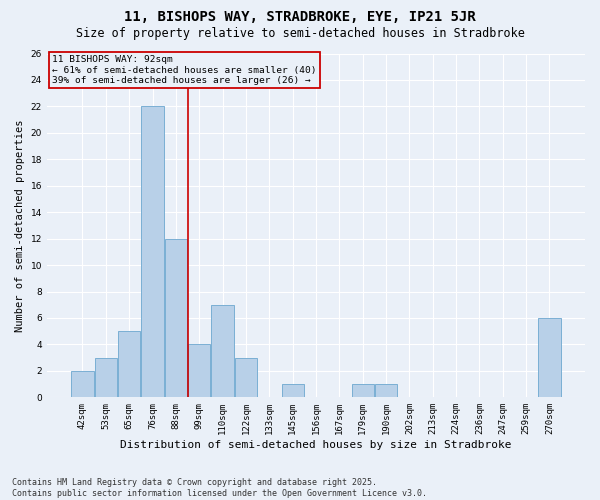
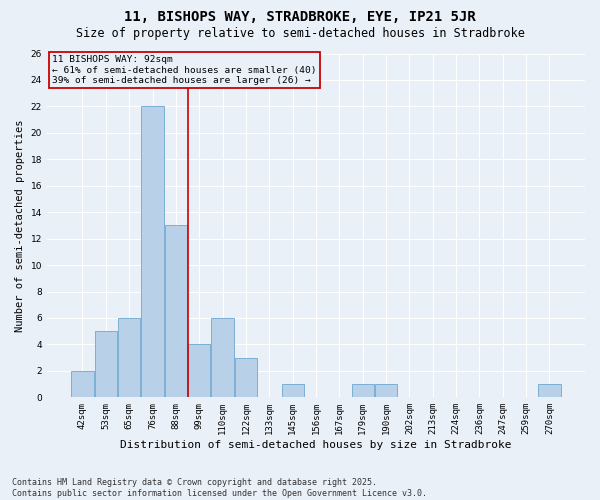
53sqm: 3 -> 5
65sqm: 5 -> 6
88sqm: 12 -> 13
110sqm: 7 -> 6
270sqm: 6 -> 1
